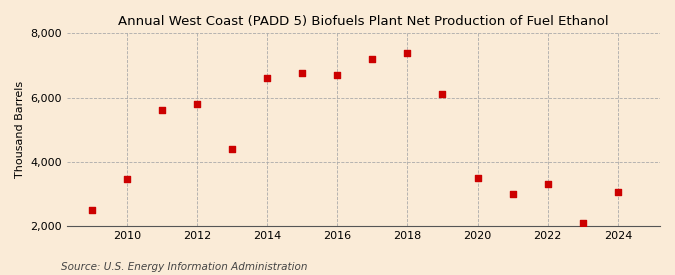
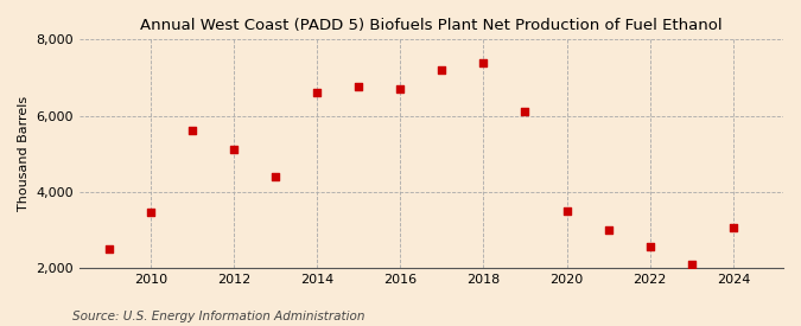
2012: 5,800 -> 5,100
2022: 3,300 -> 2,550
